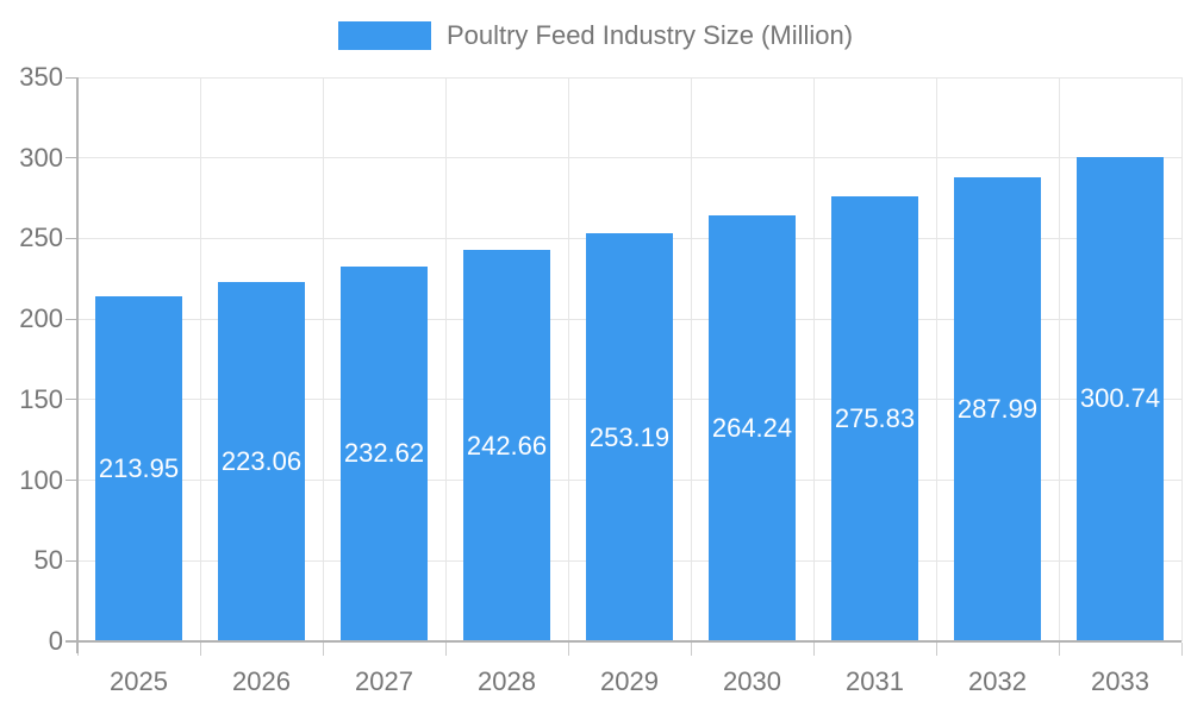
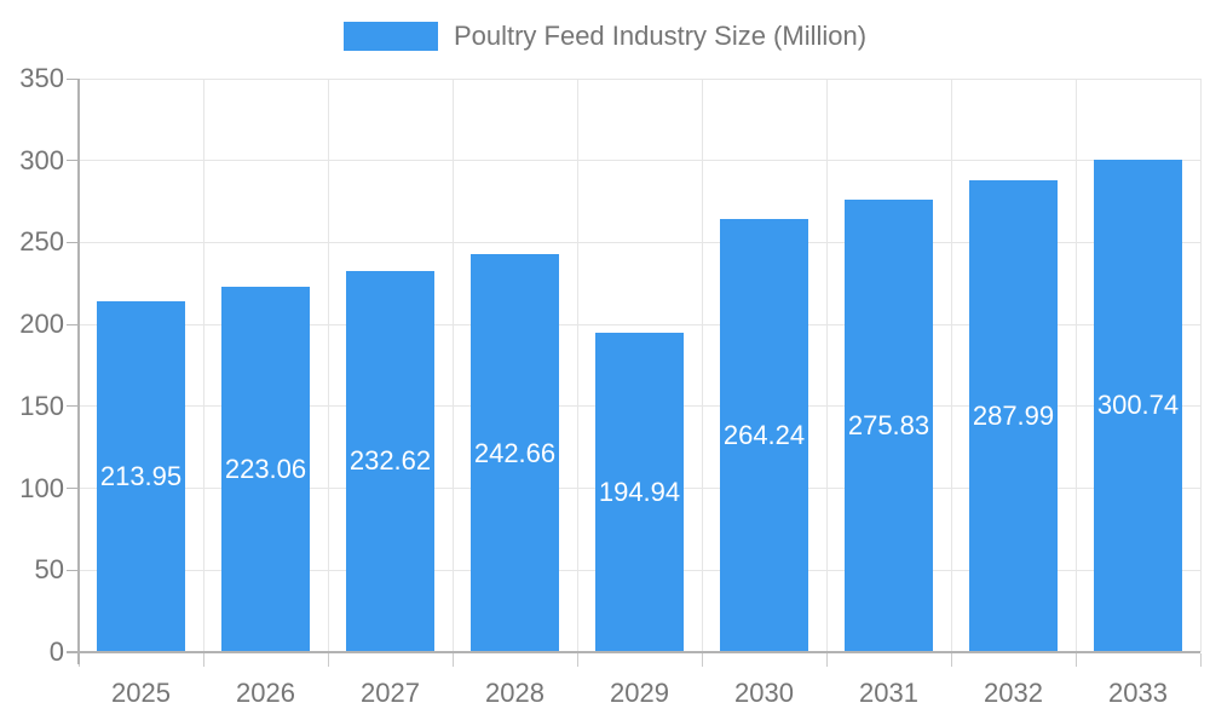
2029: 253.19 -> 194.94
